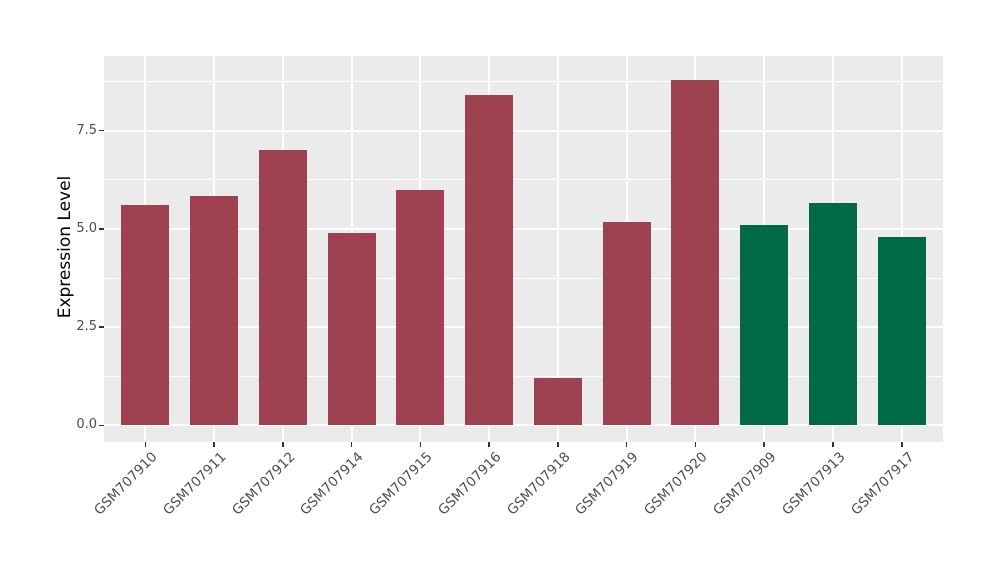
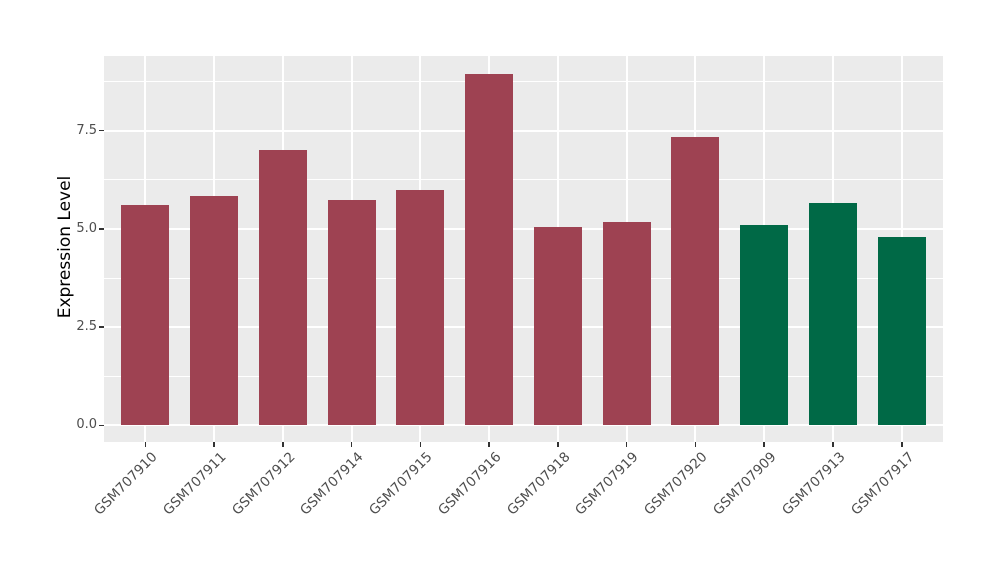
GSM707914: 4.9 -> 5.7
GSM707916: 8.4 -> 8.9
GSM707918: 1.2 -> 5.0
GSM707920: 8.8 -> 7.3
